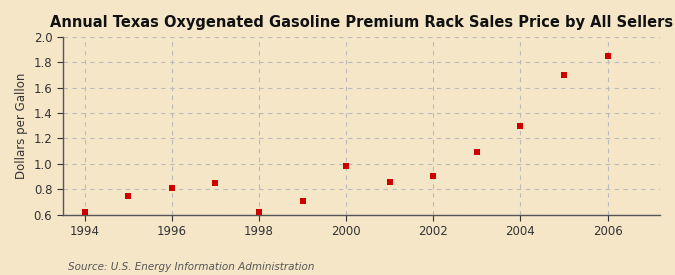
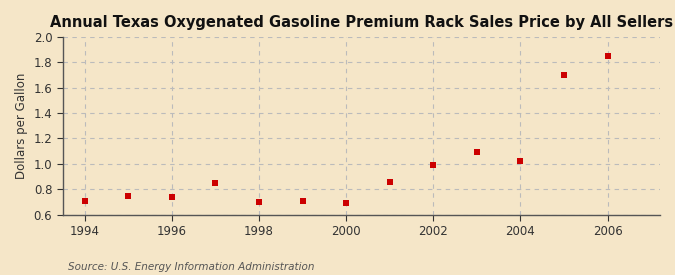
1994: 0.62 -> 0.71
1996: 0.81 -> 0.74
1998: 0.62 -> 0.70
2000: 0.98 -> 0.69
2002: 0.90 -> 0.99
2004: 1.30 -> 1.02
